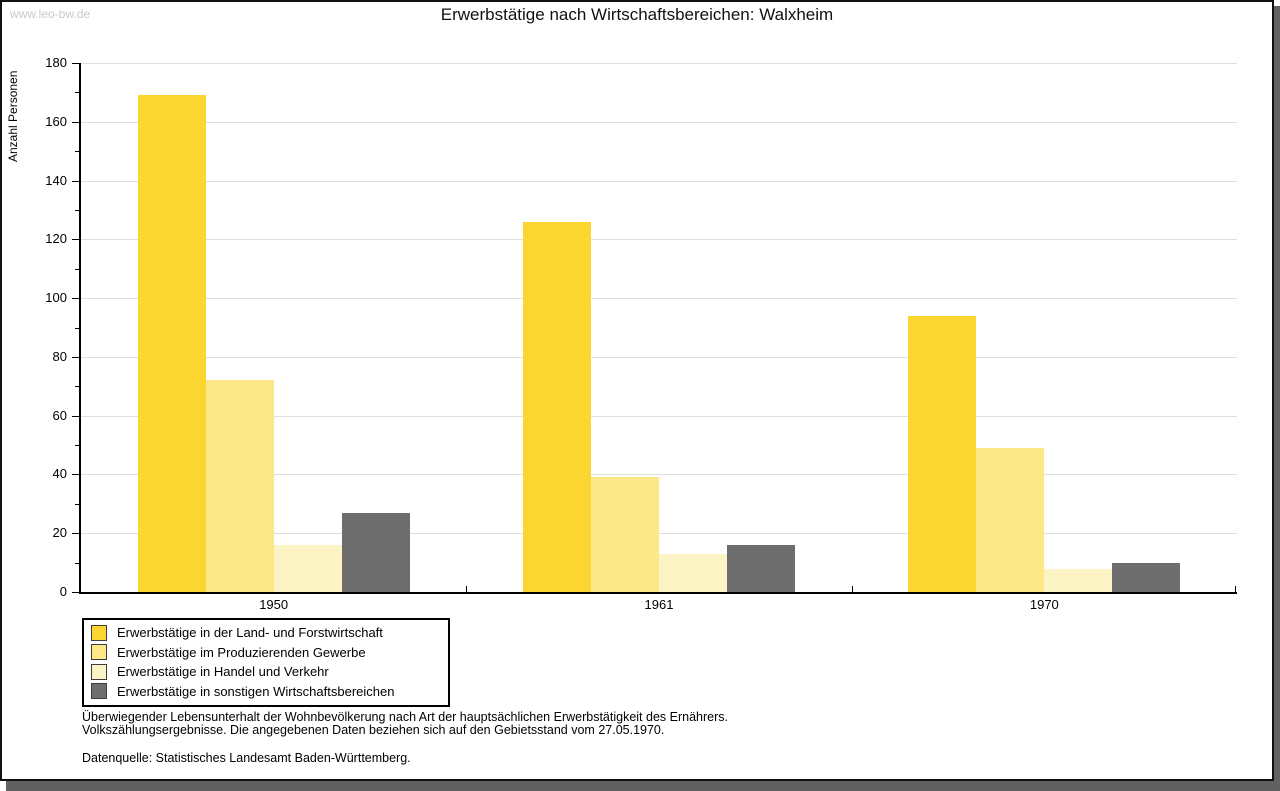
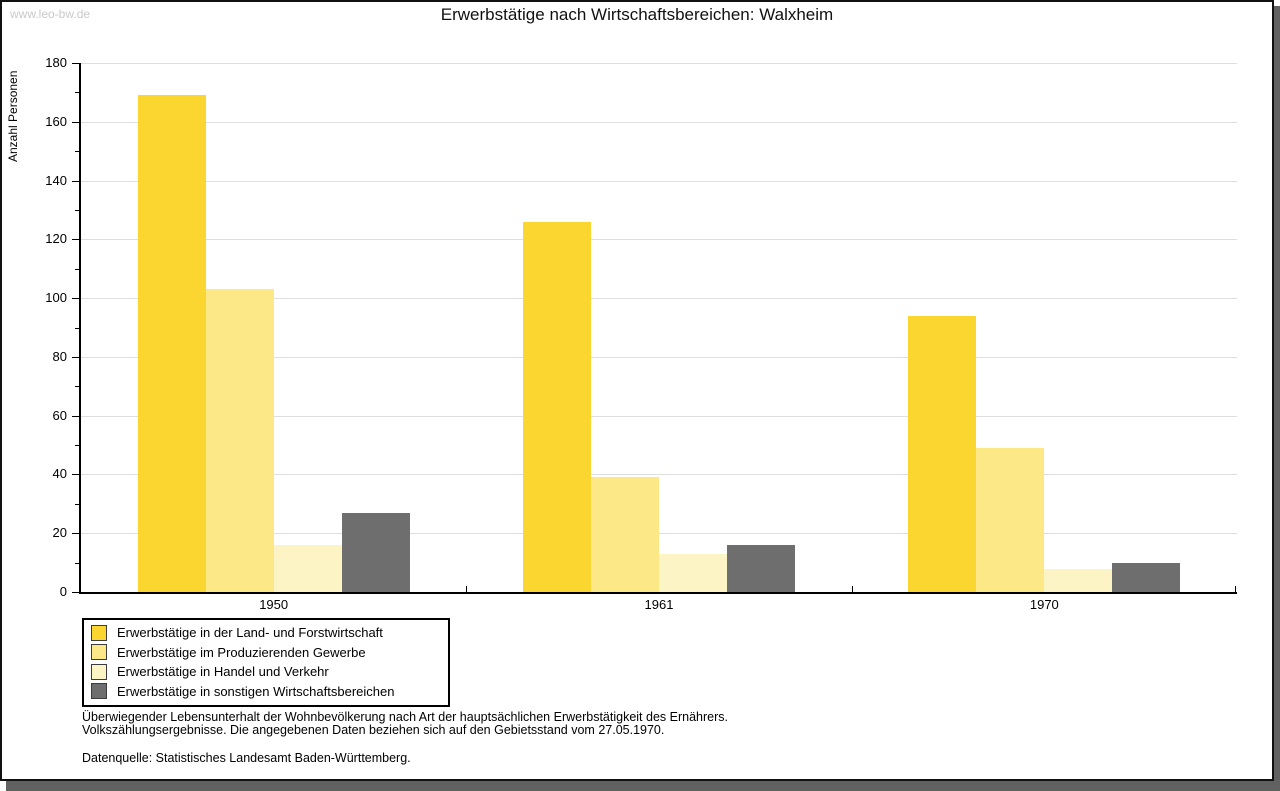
Erwerbstätige im Produzierenden Gewerbe/1950: 72 -> 103
